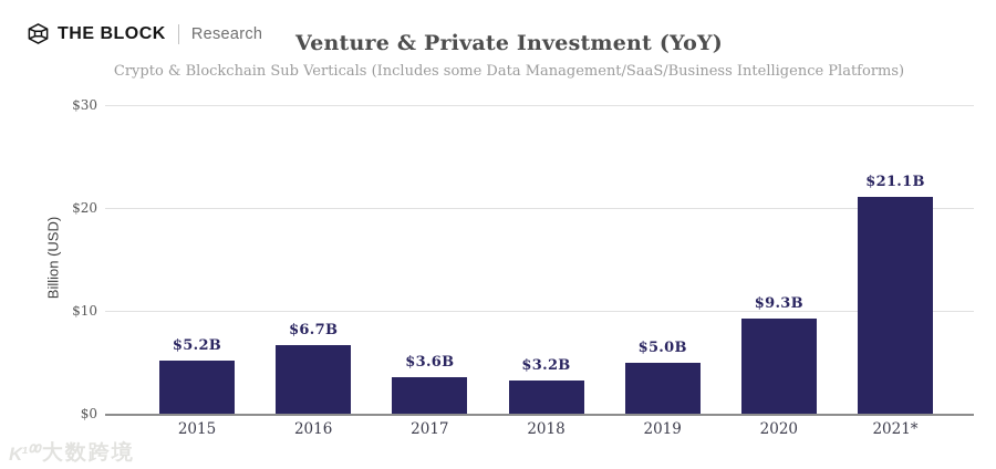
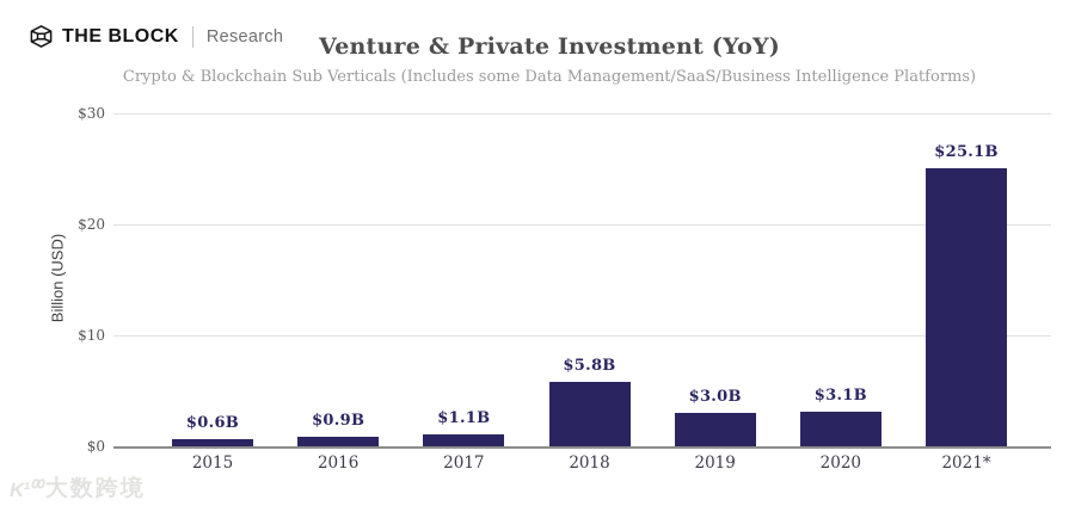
2015: $5.2B -> $0.6B
2016: $6.7B -> $0.9B
2017: $3.6B -> $1.1B
2018: $3.2B -> $5.8B
2019: $5.0B -> $3.0B
2020: $9.3B -> $3.1B
2021*: $21.1B -> $25.1B
